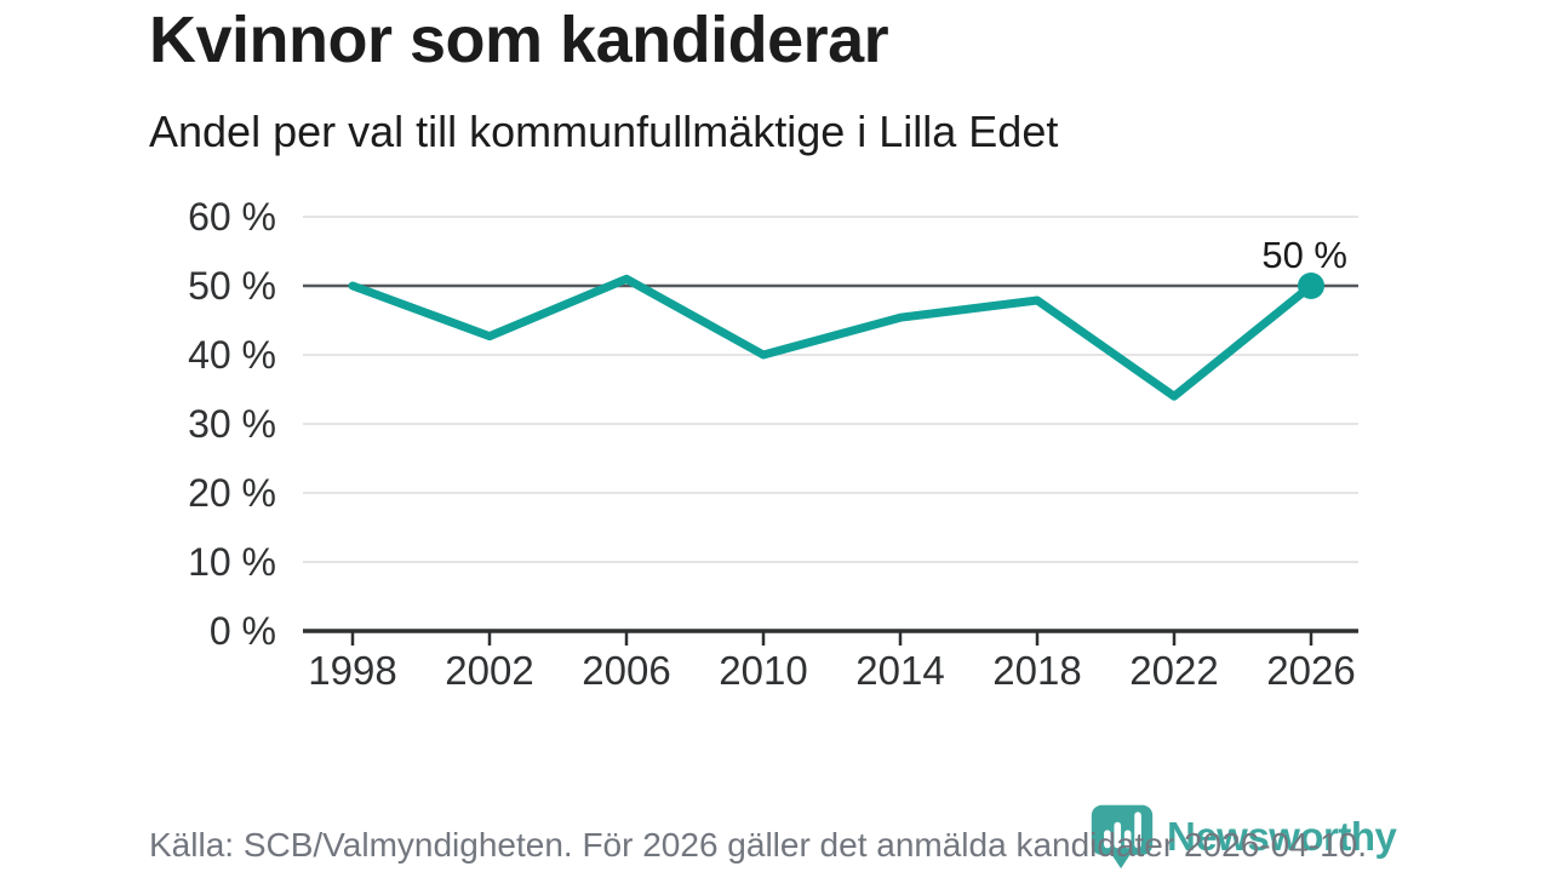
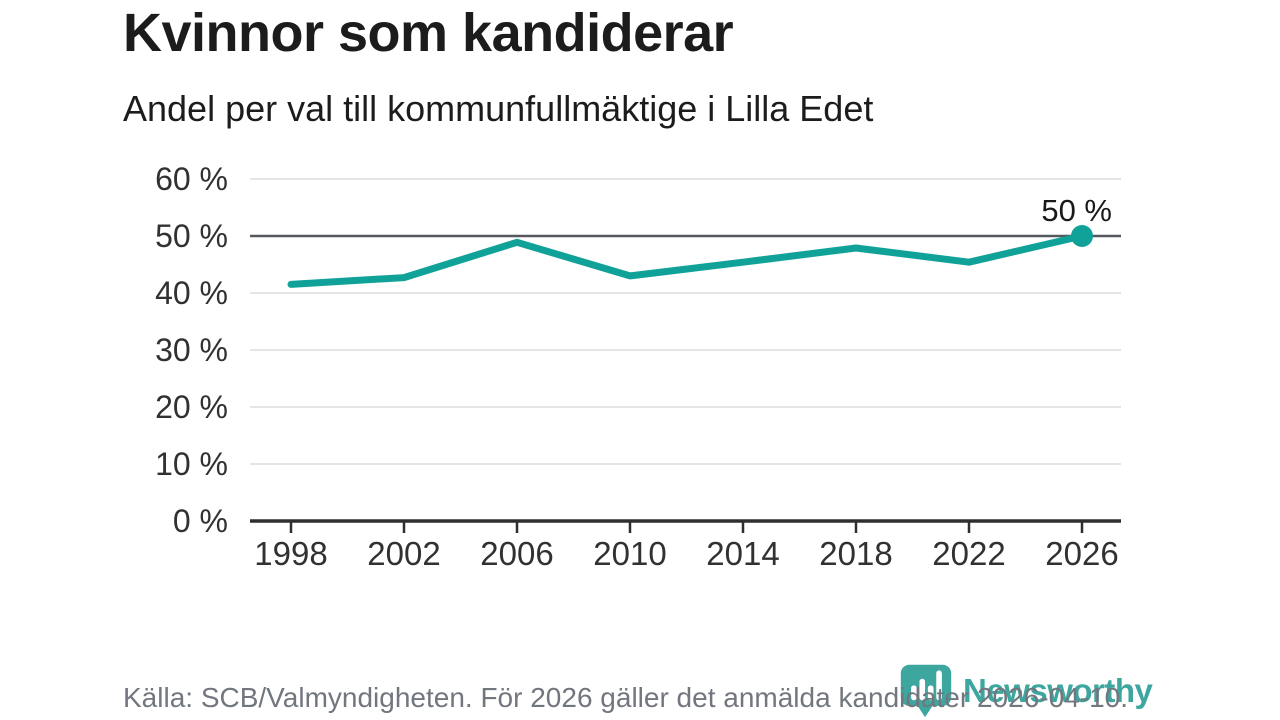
1998: 50% -> 42%
2006: 51% -> 49%
2010: 40% -> 43%
2022: 34% -> 45%
